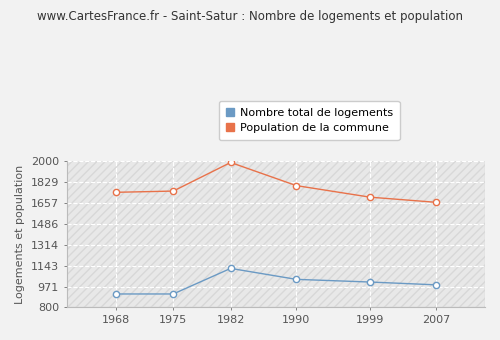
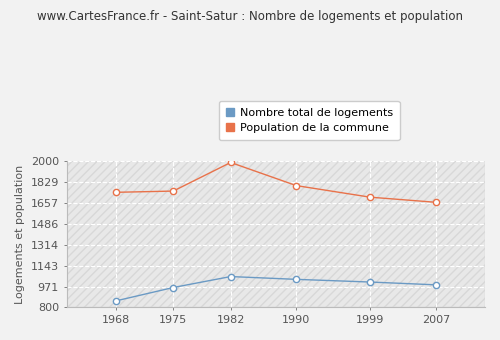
Nombre total de logements/1968: 910 -> 850
Nombre total de logements/1975: 910 -> 960
Nombre total de logements/1982: 1120 -> 1050
